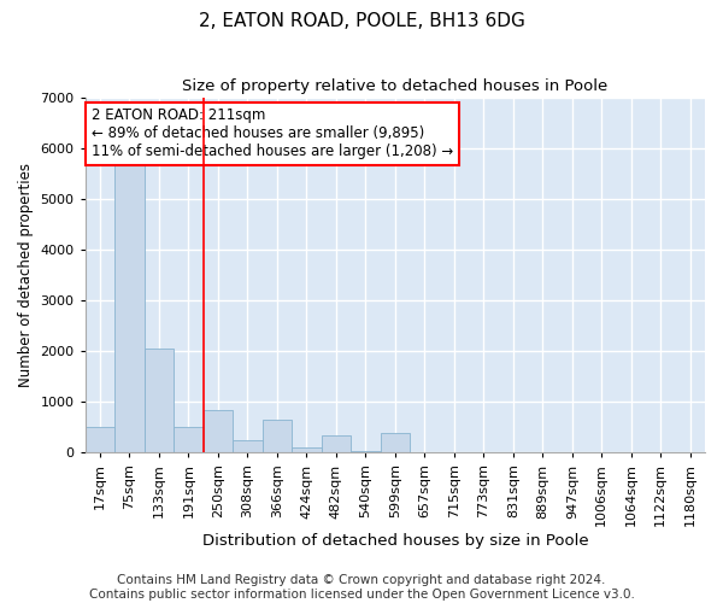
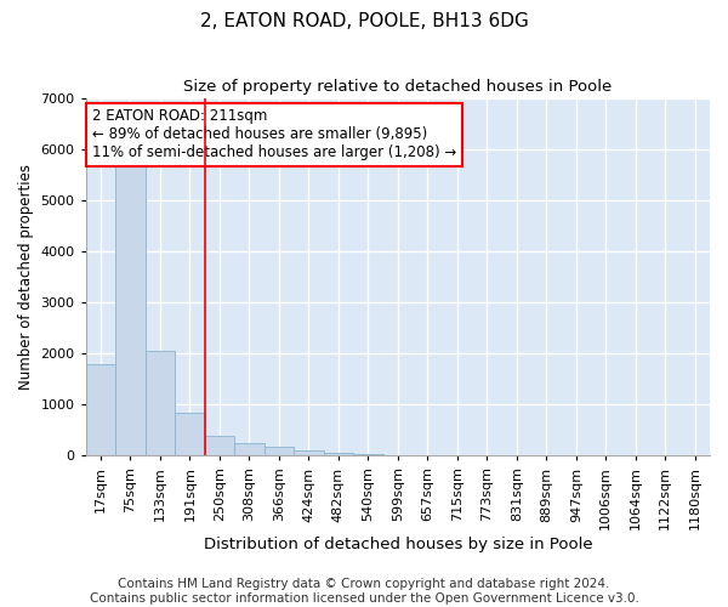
17sqm: 500 -> 1800
191sqm: 500 -> 850
250sqm: 850 -> 380
366sqm: 650 -> 170
482sqm: 350 -> 60
599sqm: 400 -> 10
